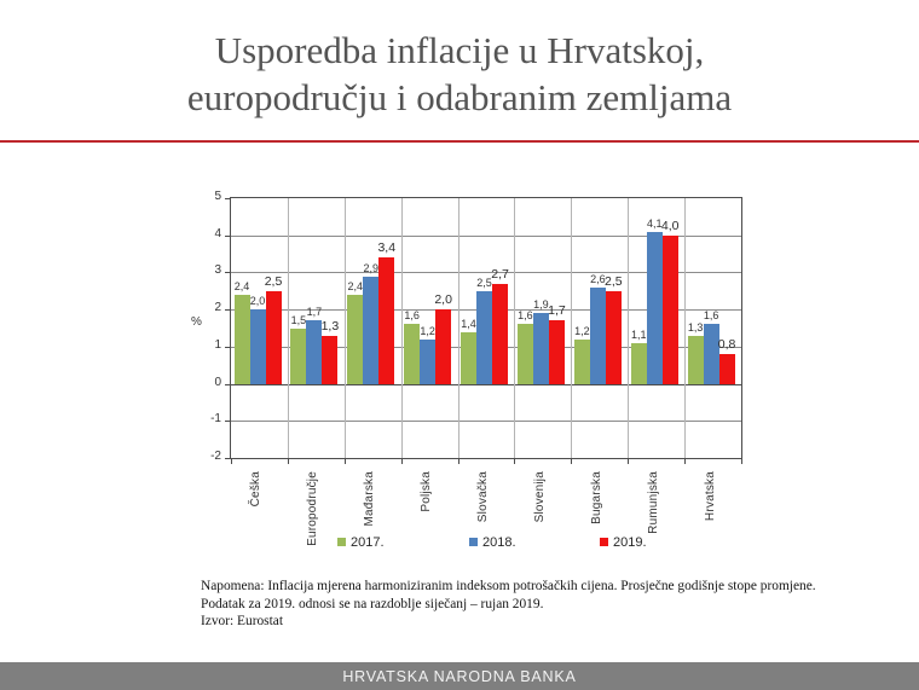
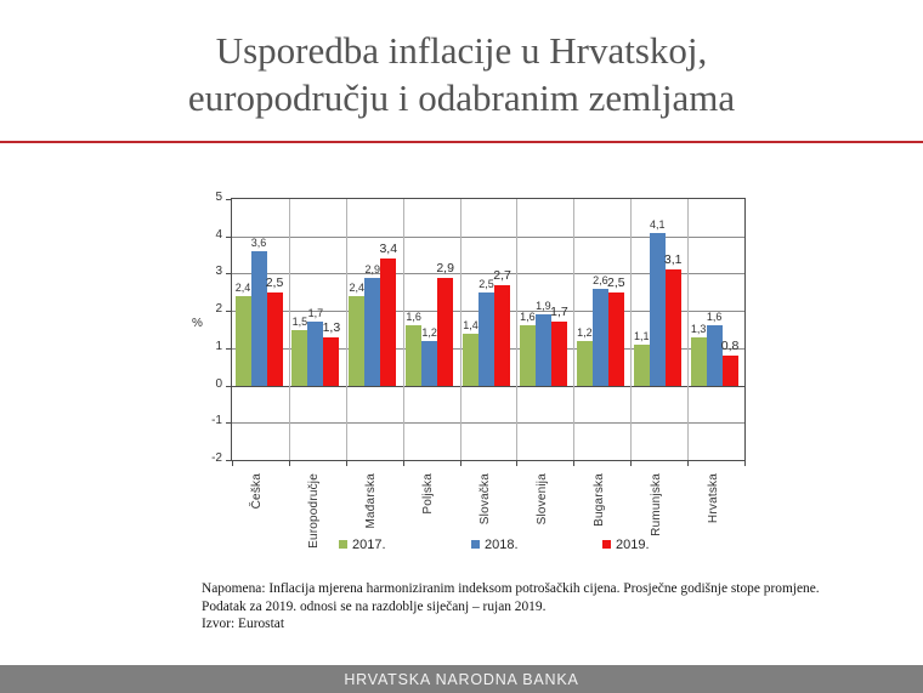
2018./Češka: 2,0 -> 3,6
2019./Poljska: 2,0 -> 2,9
2019./Rumunjska: 4,0 -> 3,1
